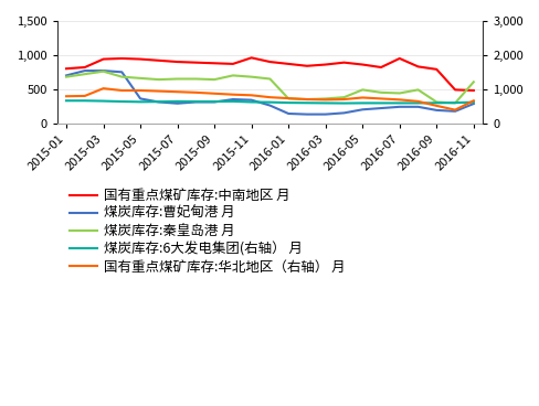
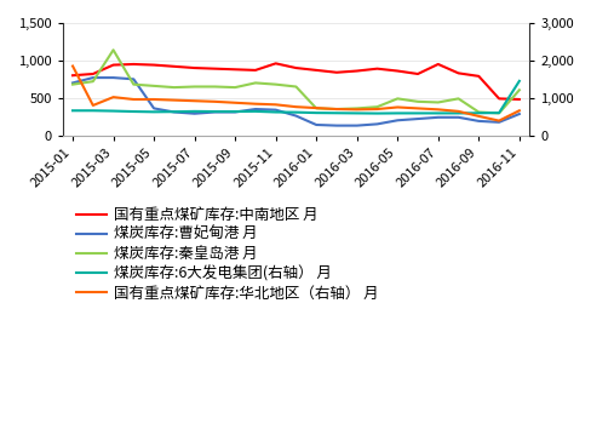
国有重点煤矿库存:华北地区（右轴） 月/2015-01: 790 -> 1,850
煤炭库存:秦皇岛港 月/2015-03: 760 -> 1,140
煤炭库存:6大发电集团(右轴） 月/2016-11: 620 -> 1,450
